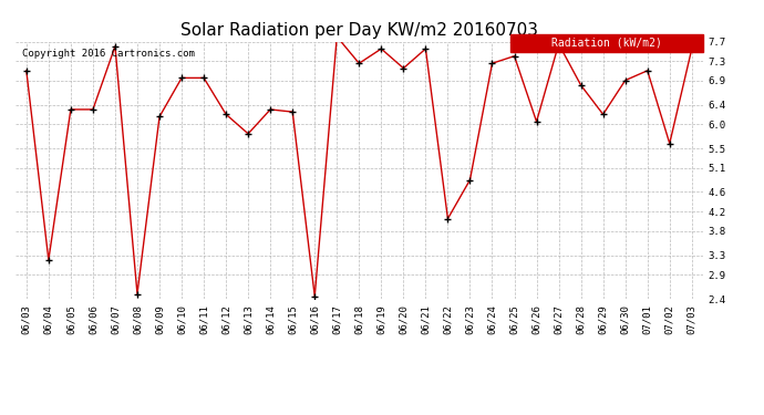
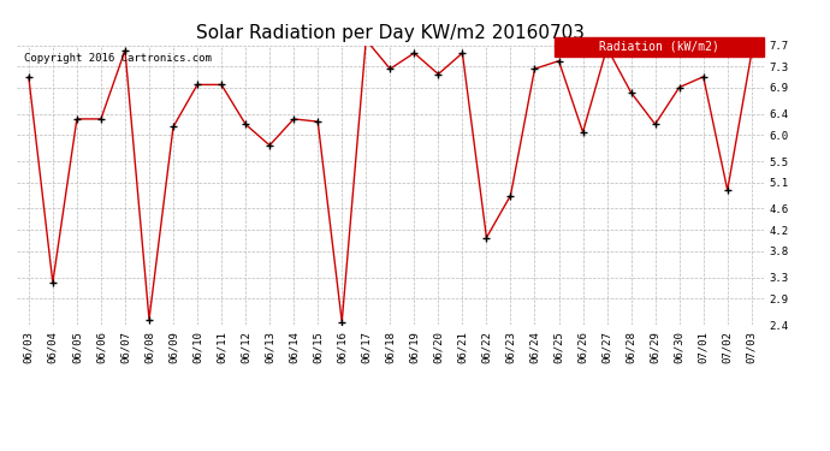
07/02: 5.60 -> 4.95
